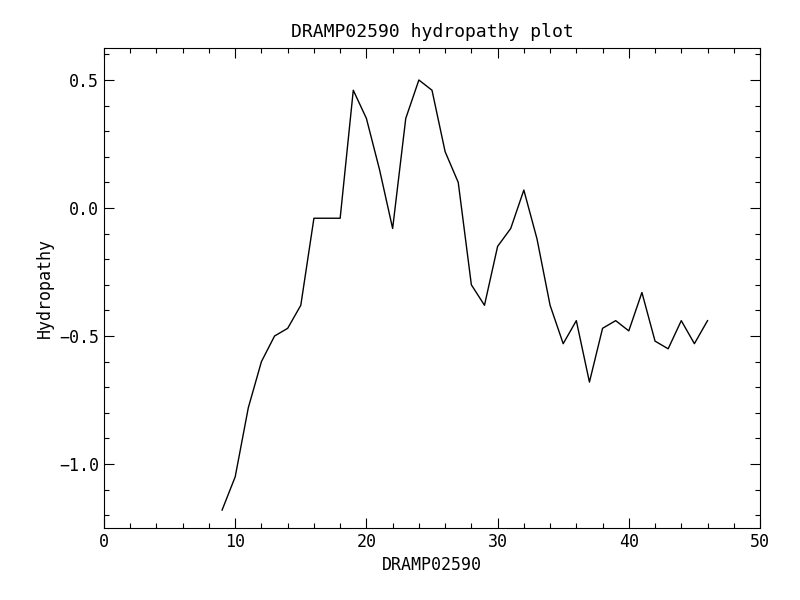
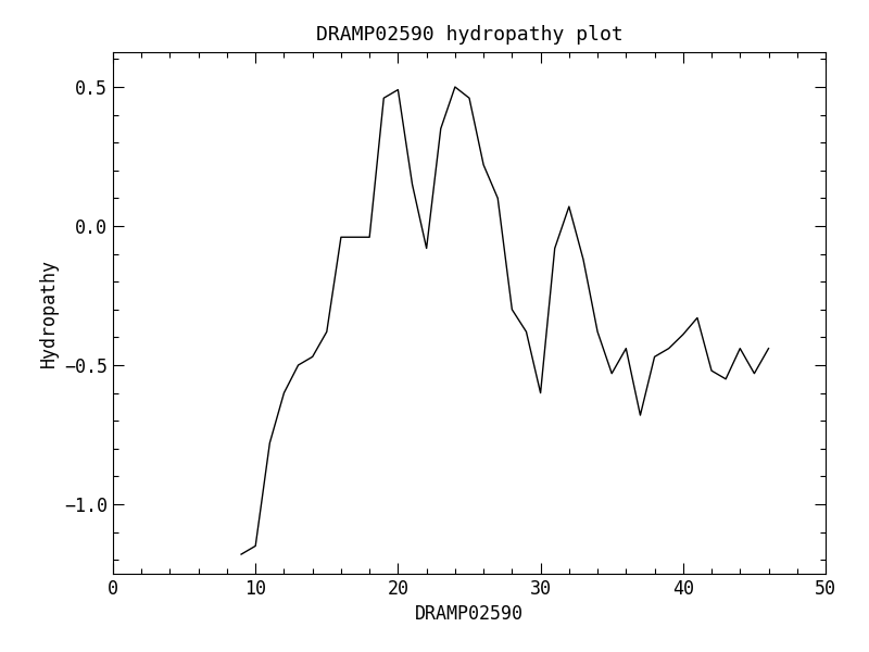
10: -1.05 -> -1.15
20: 0.35 -> 0.49
30: -0.15 -> -0.60
40: -0.48 -> -0.39
